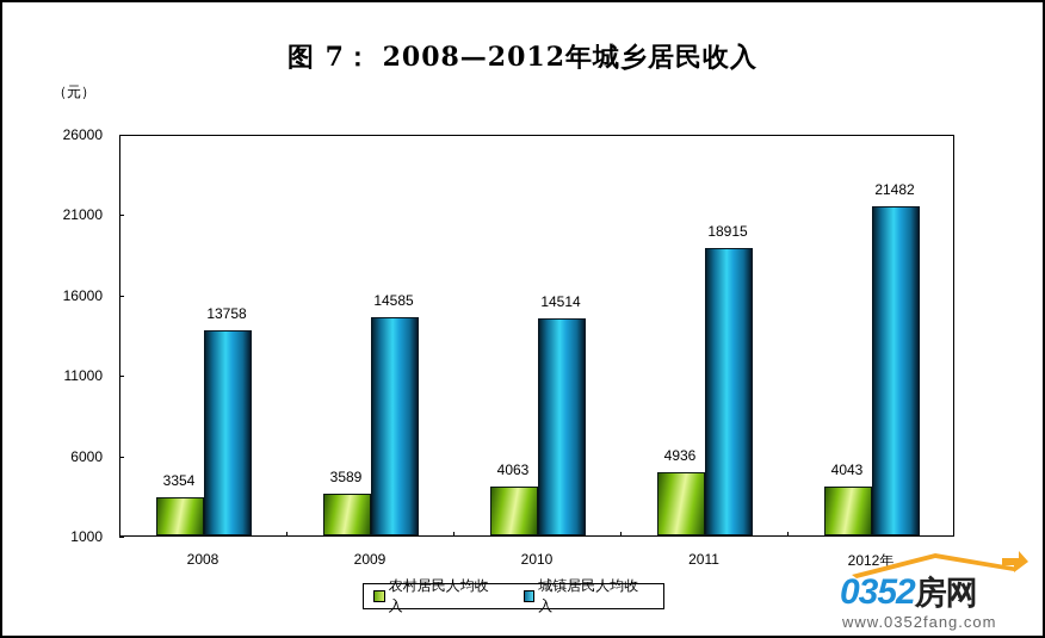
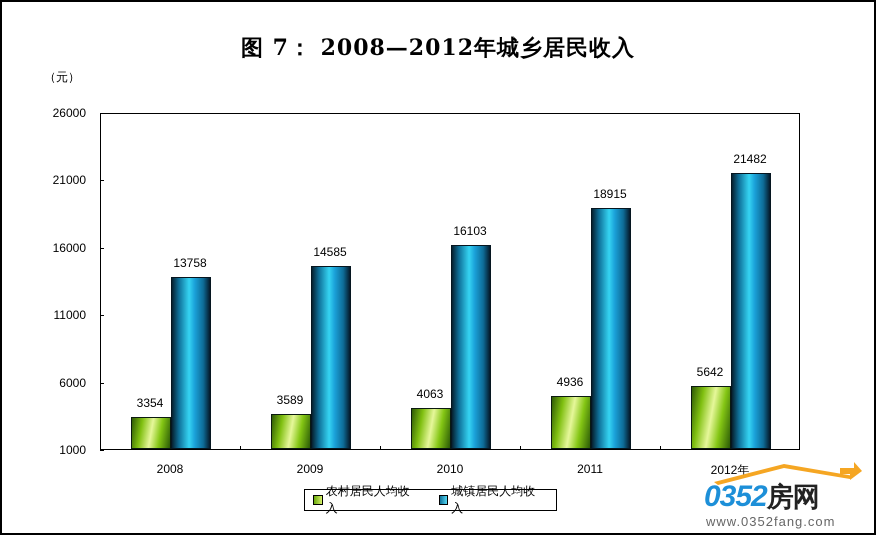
城镇居民人均收入/2010: 14514 -> 16103
农村居民人均收入/2012年: 4043 -> 5642
